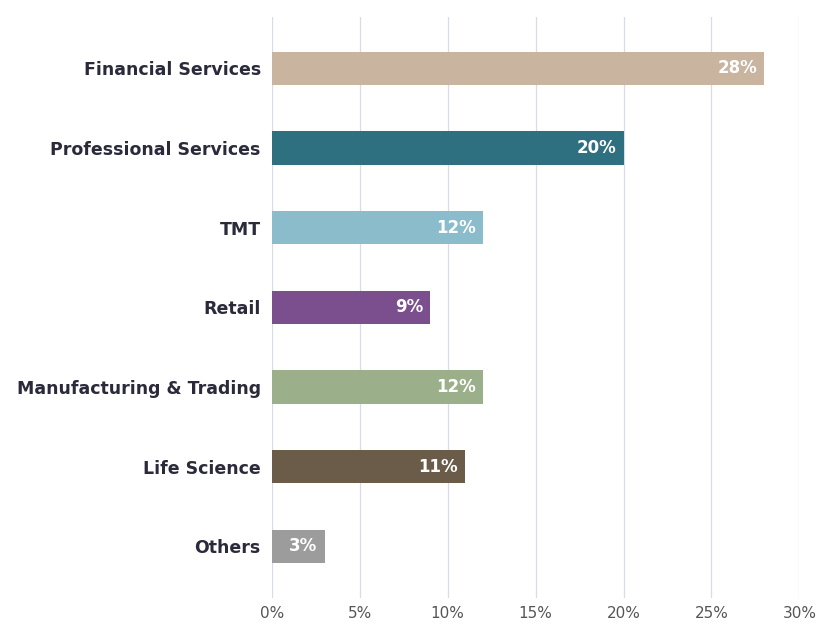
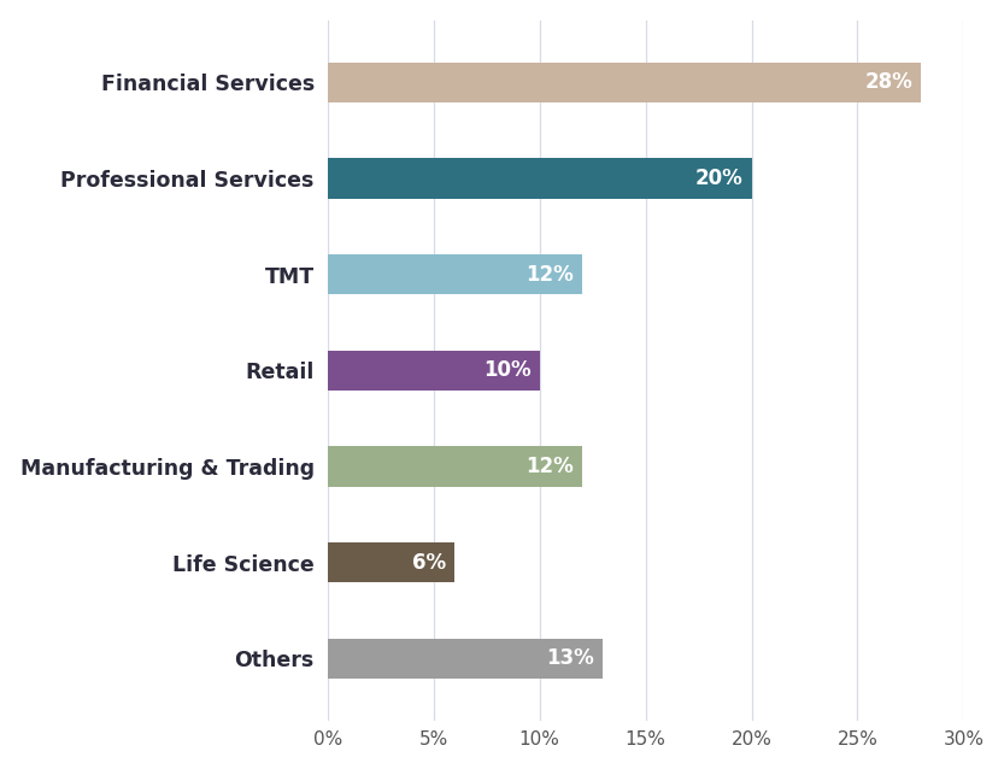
Retail: 9% -> 10%
Life Science: 11% -> 6%
Others: 3% -> 13%
